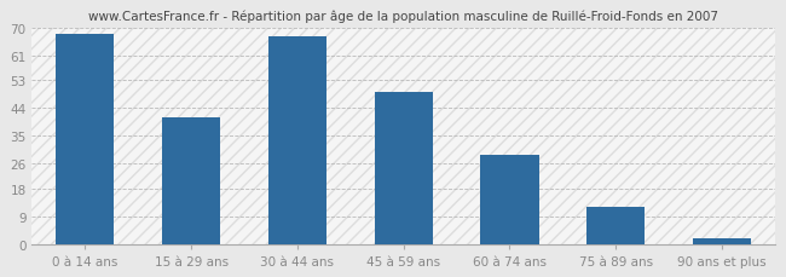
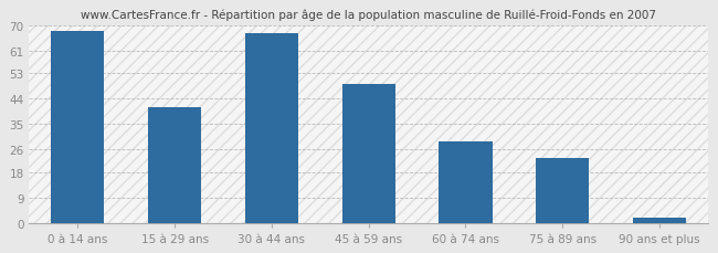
75 à 89 ans: 12 -> 23
